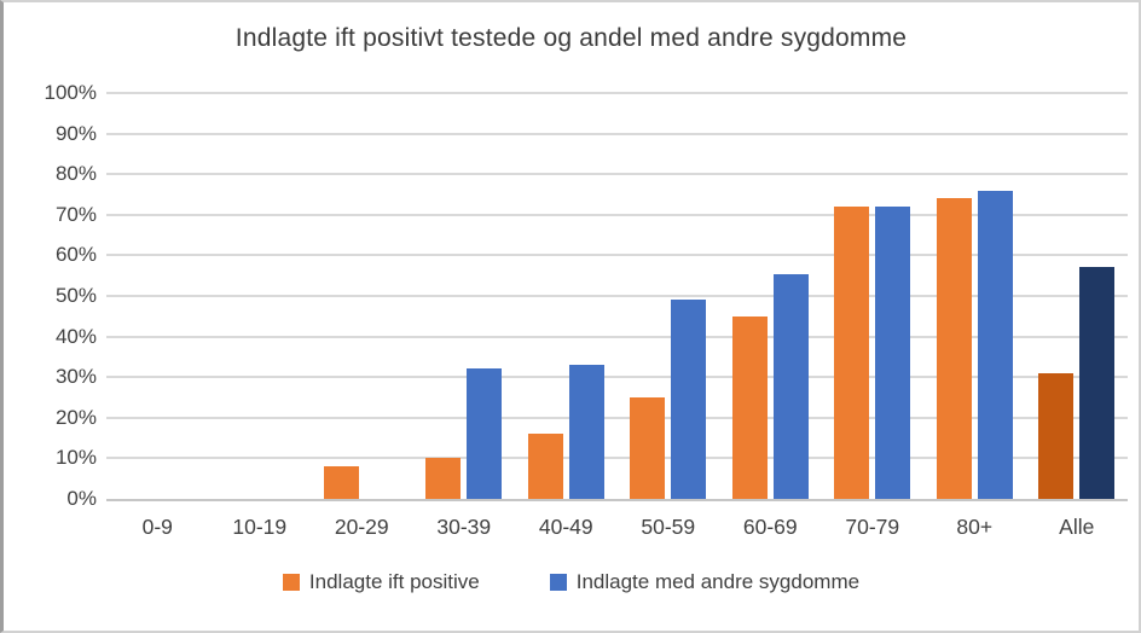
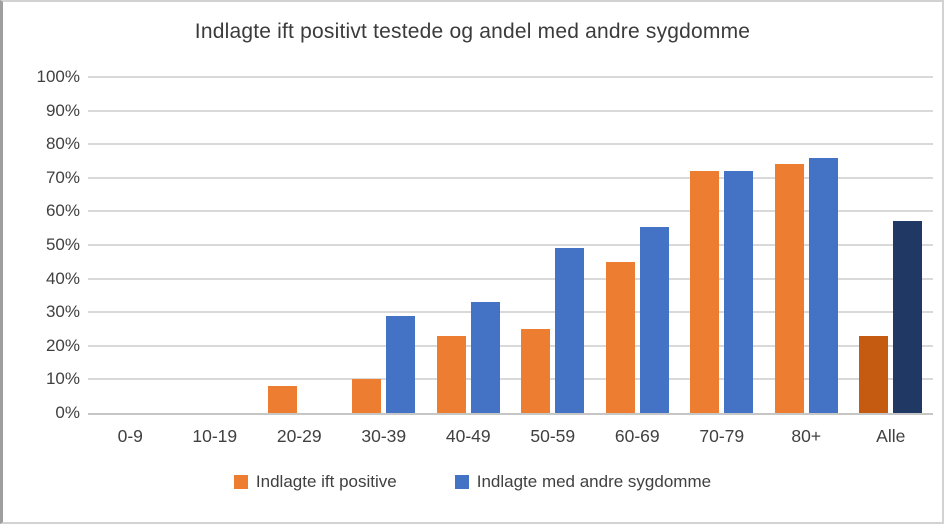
Indlagte med andre sygdomme/30-39: 32% -> 29%
Indlagte ift positive/40-49: 16% -> 23%
Indlagte ift positive/Alle: 31% -> 23%
